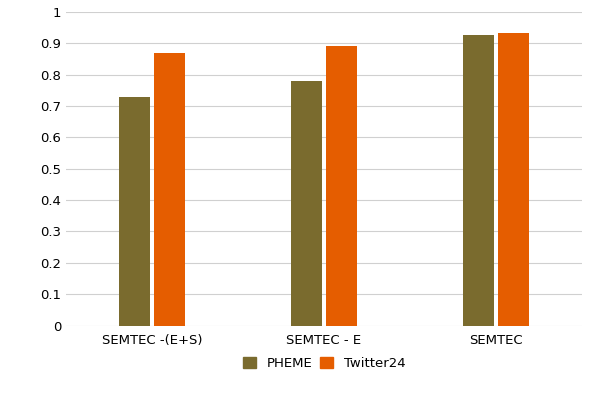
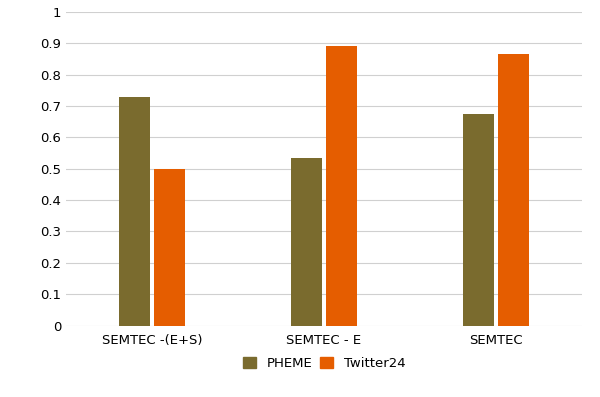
Twitter24/SEMTEC -(E+S): 0.868 -> 0.500
PHEME/SEMTEC - E: 0.780 -> 0.535
PHEME/SEMTEC: 0.925 -> 0.675
Twitter24/SEMTEC: 0.933 -> 0.865
